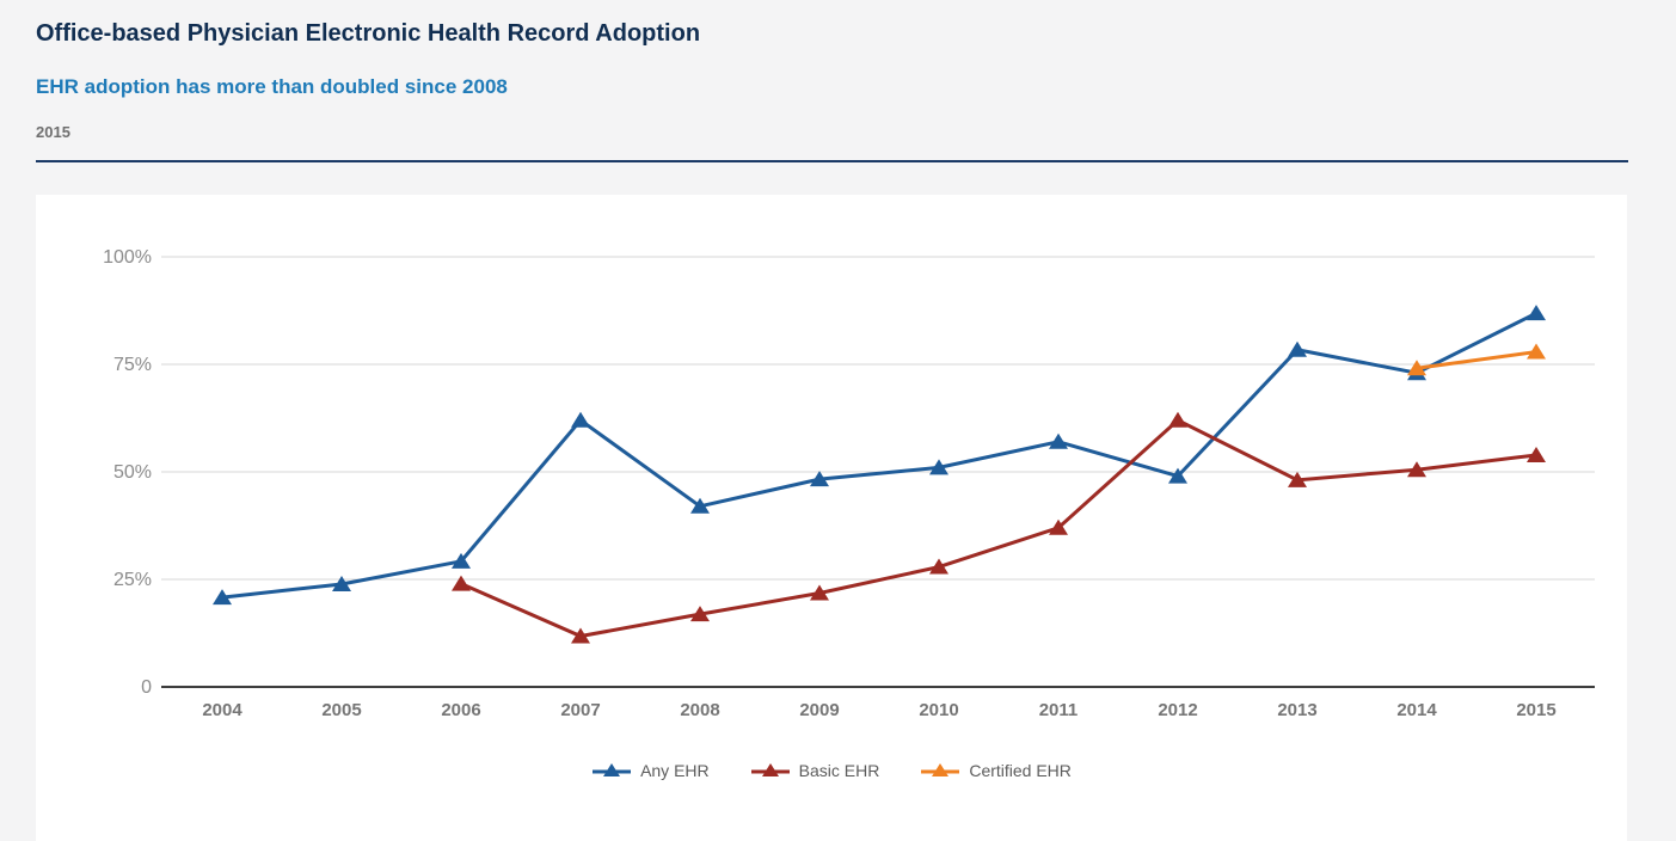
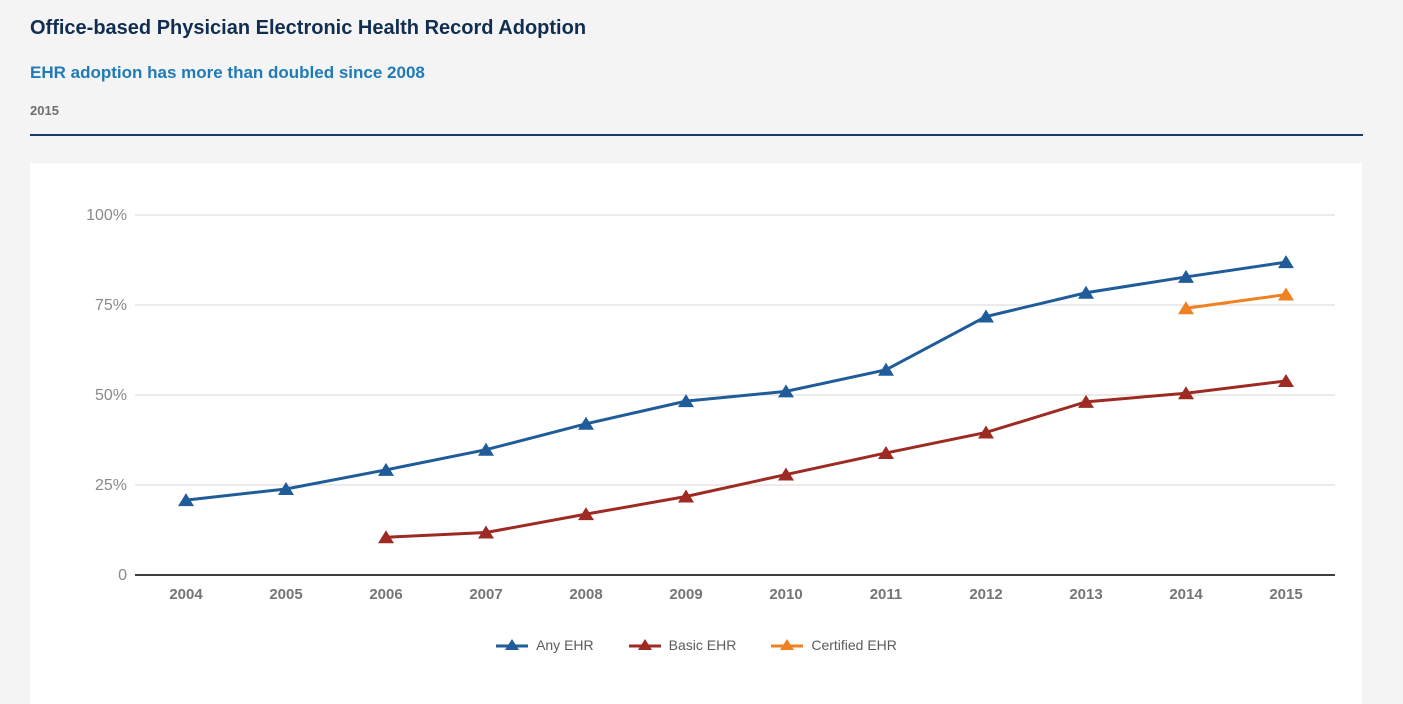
Basic EHR/2006: 24% -> 10%
Any EHR/2007: 62% -> 35%
Basic EHR/2011: 37% -> 34%
Any EHR/2012: 49% -> 72%
Basic EHR/2012: 62% -> 40%
Any EHR/2014: 73% -> 83%
